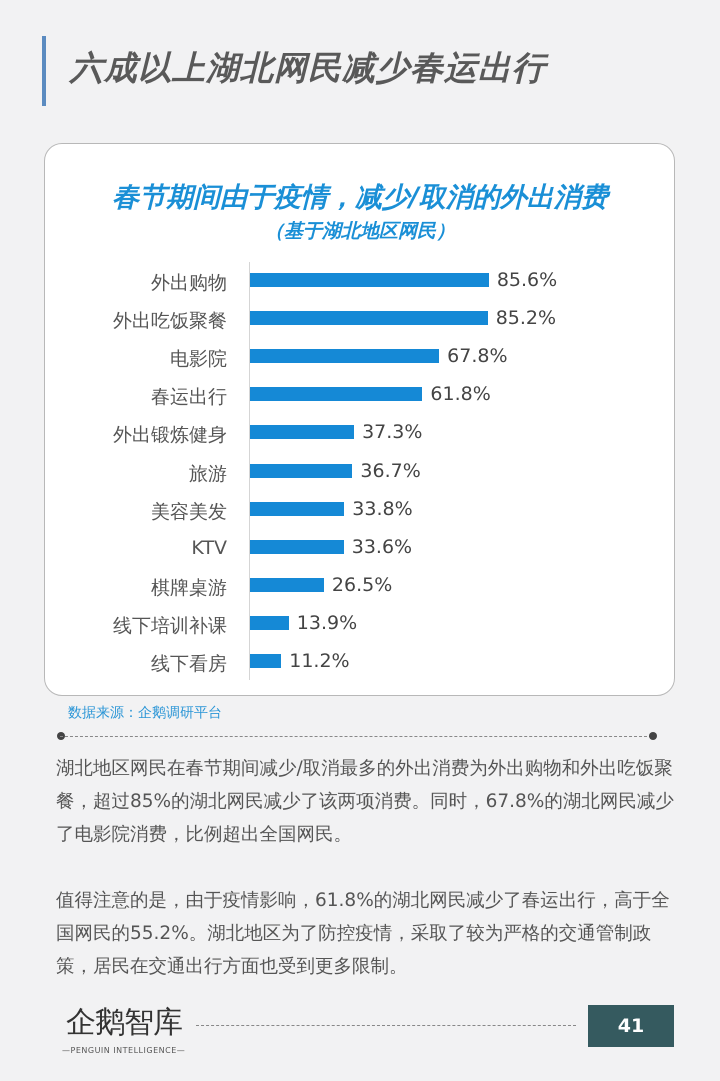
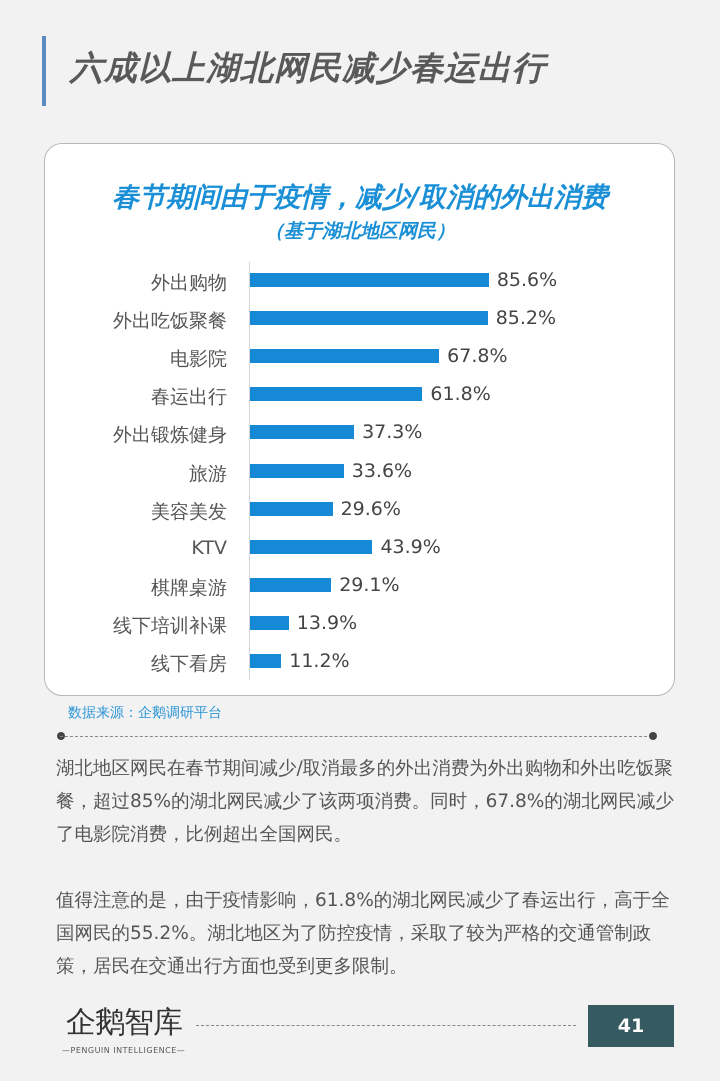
旅游: 36.7% -> 33.6%
美容美发: 33.8% -> 29.6%
KTV: 33.6% -> 43.9%
棋牌桌游: 26.5% -> 29.1%
